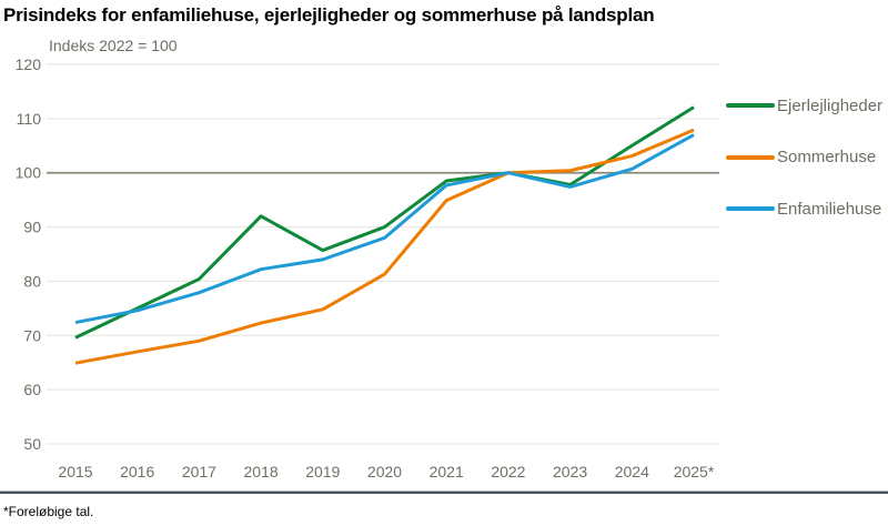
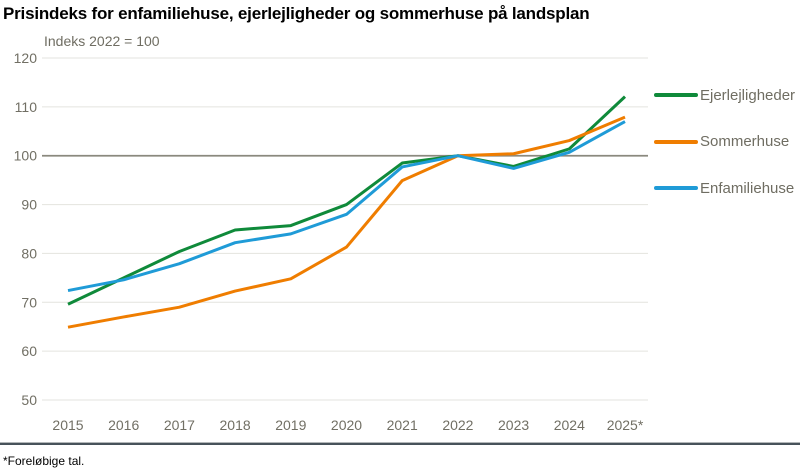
Ejerlejligheder/2018: 92 -> 85
Ejerlejligheder/2024: 105 -> 101
